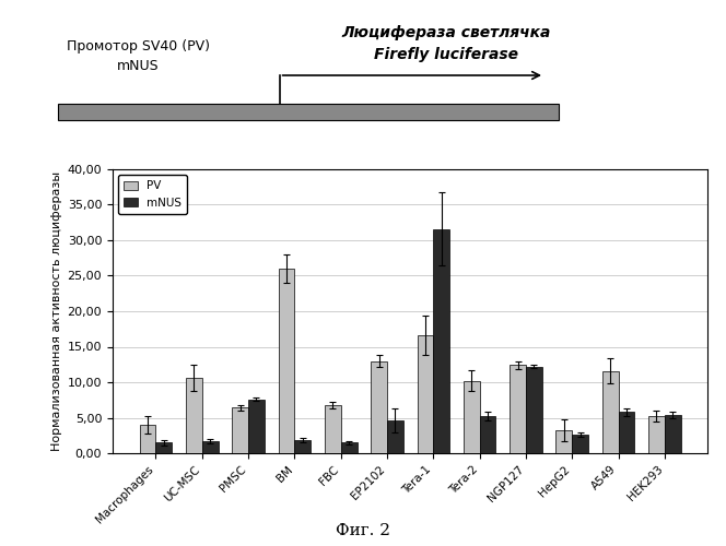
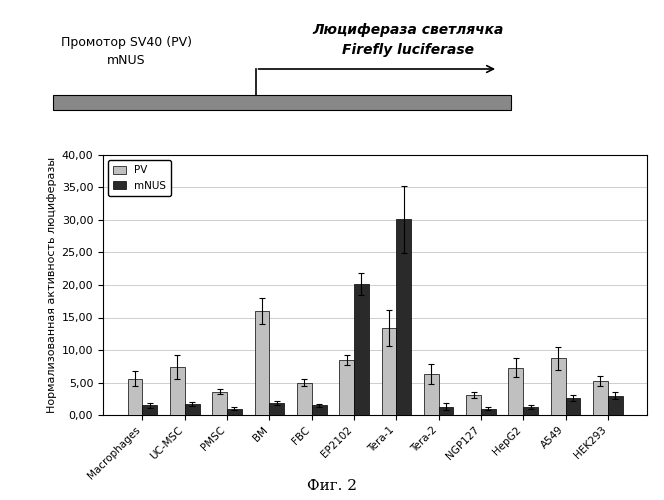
PV/Macrophages: 4,0 -> 5,6
PV/UC-MSC: 10,6 -> 7,4
PV/PMSC: 6,4 -> 3,6
mNUS/PMSC: 7,6 -> 1,0
PV/BM: 26,0 -> 16,0
PV/FBC: 6,8 -> 5,0
PV/EP2102: 13,0 -> 8,5
mNUS/EP2102: 4,6 -> 20,2
PV/Tera-1: 16,6 -> 13,4
mNUS/Tera-1: 31,6 -> 30,1
PV/Tera-2: 10,2 -> 6,3
mNUS/Tera-2: 5,2 -> 1,3
PV/NGP127: 12,4 -> 3,1
mNUS/NGP127: 12,2 -> 1,0
PV/HepG2: 3,2 -> 7,3
mNUS/HepG2: 2,6 -> 1,3
PV/A549: 11,6 -> 8,7
mNUS/A549: 5,8 -> 2,6
mNUS/HEK293: 5,4 -> 3,0
